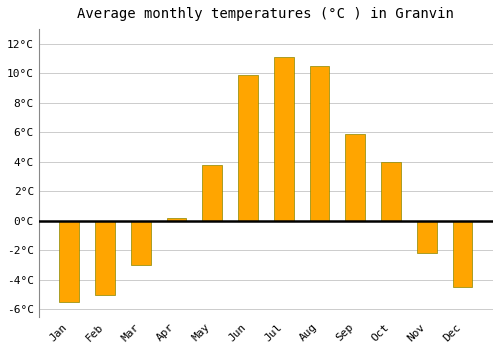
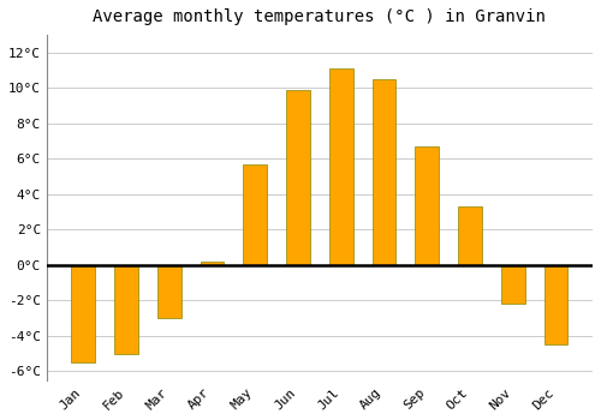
May: 3.8°C -> 5.7°C
Sep: 5.9°C -> 6.7°C
Oct: 4.0°C -> 3.3°C
